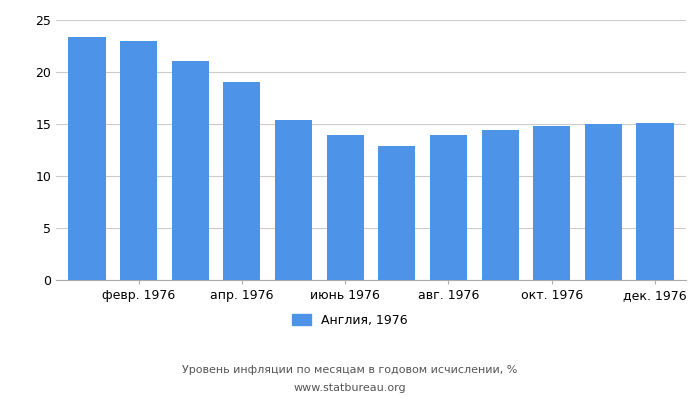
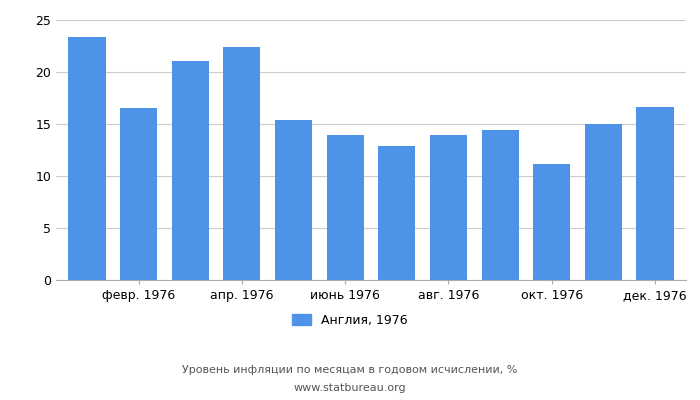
февр. 1976: 23.0 -> 16.5
апр. 1976: 19.0 -> 22.4
окт. 1976: 14.8 -> 11.2
дек. 1976: 15.1 -> 16.6
